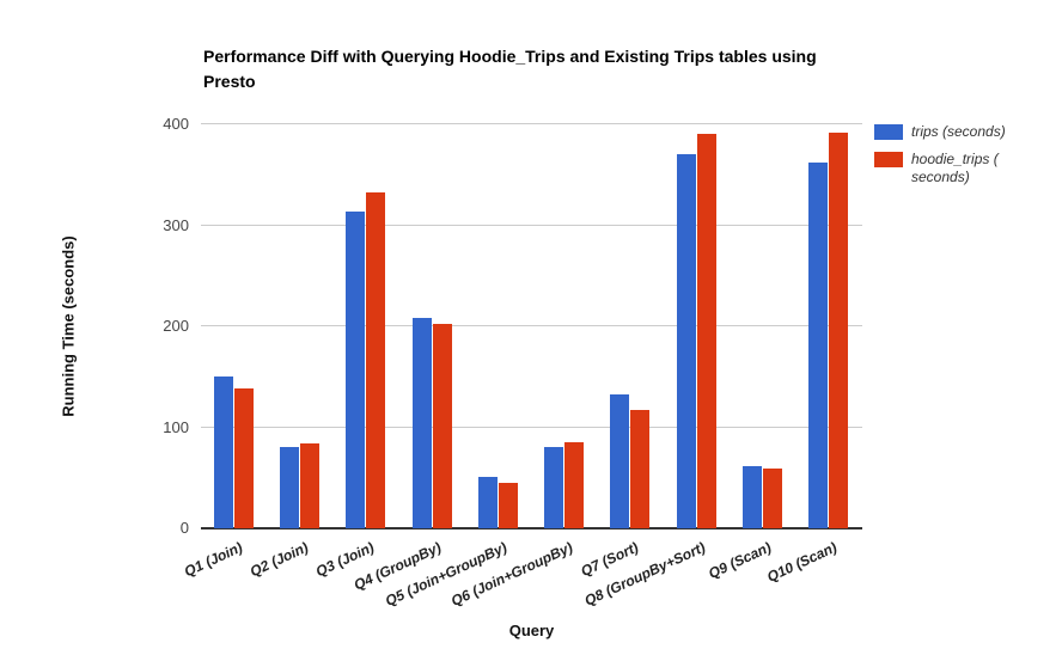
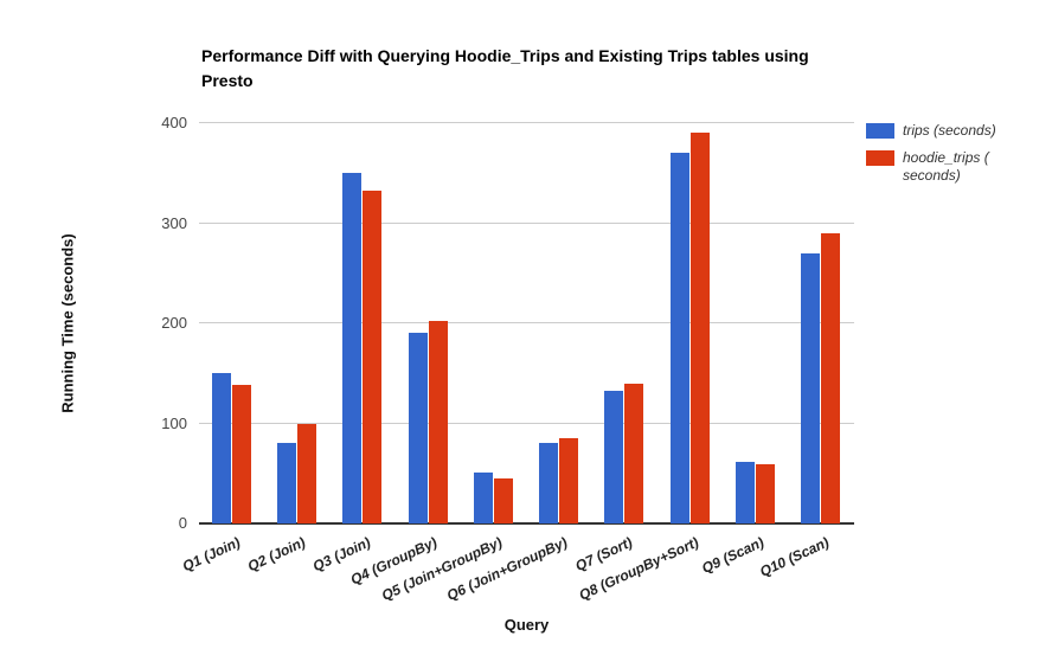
hoodie_trips (seconds)/Q2 (Join): 80 -> 100
trips (seconds)/Q3 (Join): 310 -> 350
trips (seconds)/Q4 (GroupBy): 210 -> 190
hoodie_trips (seconds)/Q7 (Sort): 120 -> 140
trips (seconds)/Q10 (Scan): 360 -> 270
hoodie_trips (seconds)/Q10 (Scan): 390 -> 290
